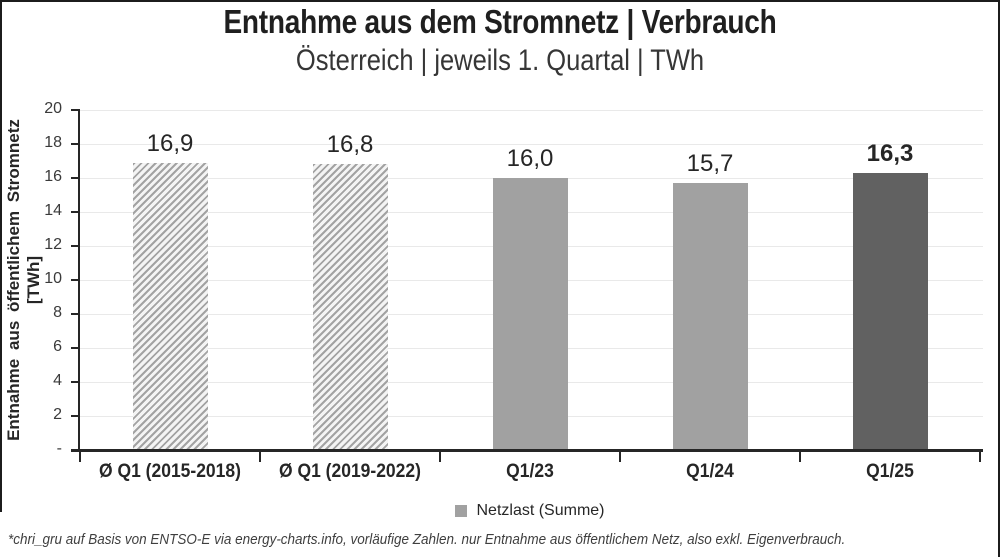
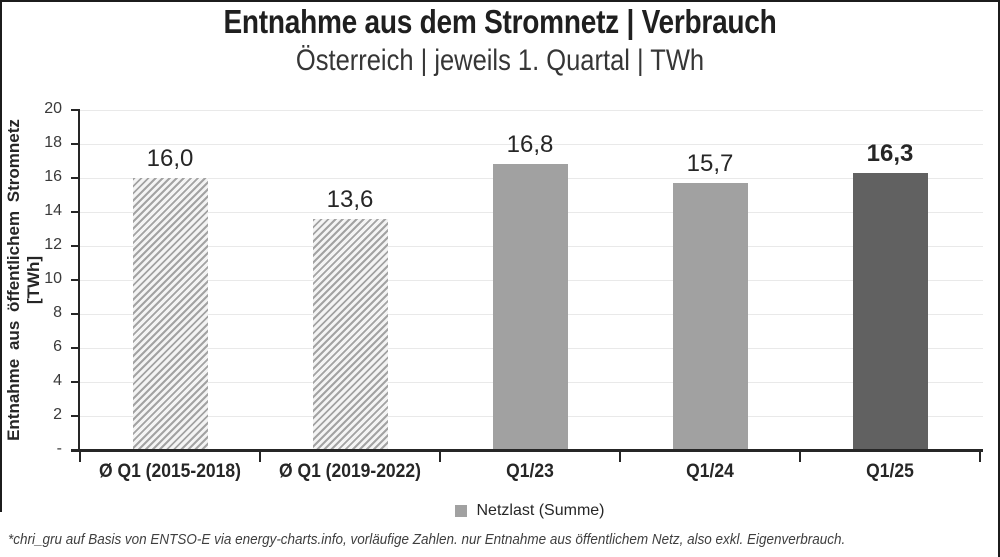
Ø Q1 (2015-2018): 16,9 -> 16,0
Ø Q1 (2019-2022): 16,8 -> 13,6
Q1/23: 16,0 -> 16,8
